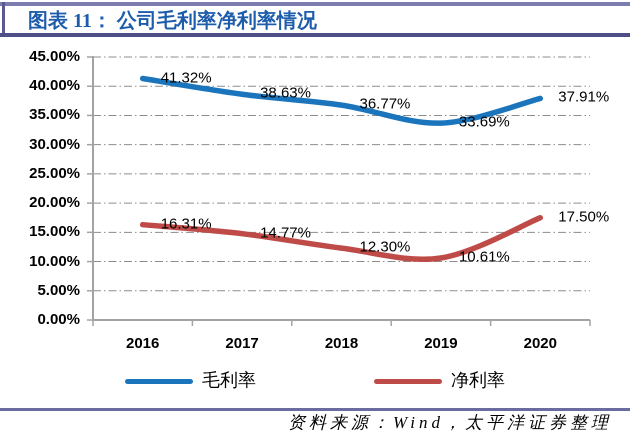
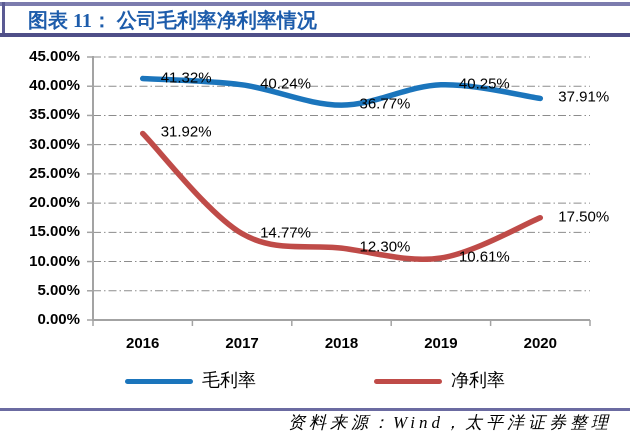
净利率/2016: 16.31% -> 31.92%
毛利率/2017: 38.63% -> 40.24%
毛利率/2019: 33.69% -> 40.25%
